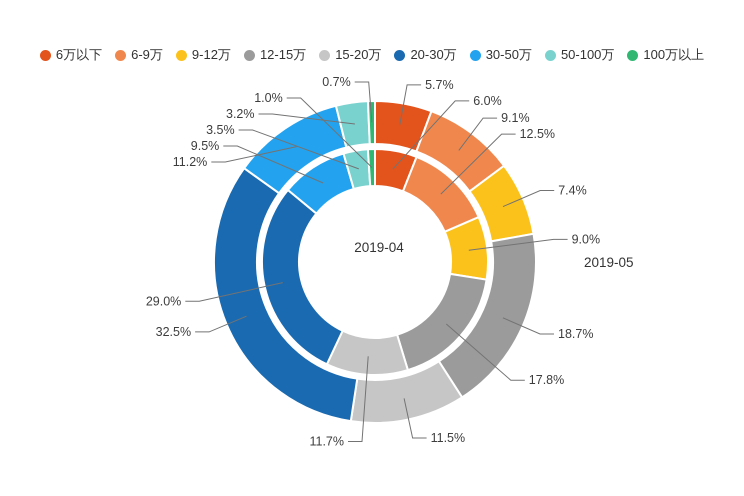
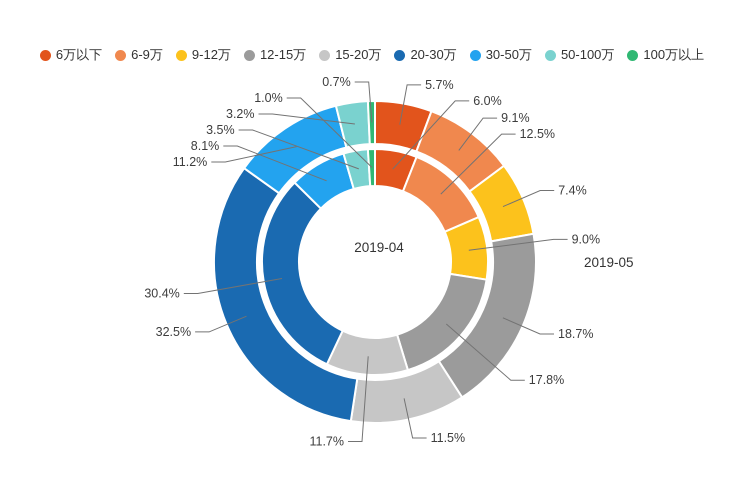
2019-04/20-30万: 29.0% -> 30.4%
2019-04/30-50万: 9.5% -> 8.1%
